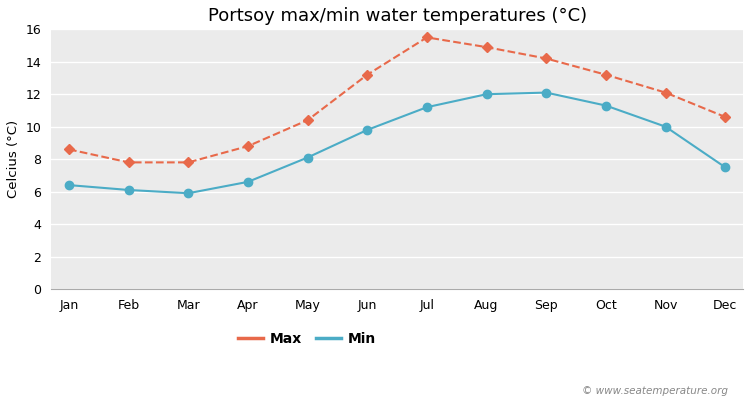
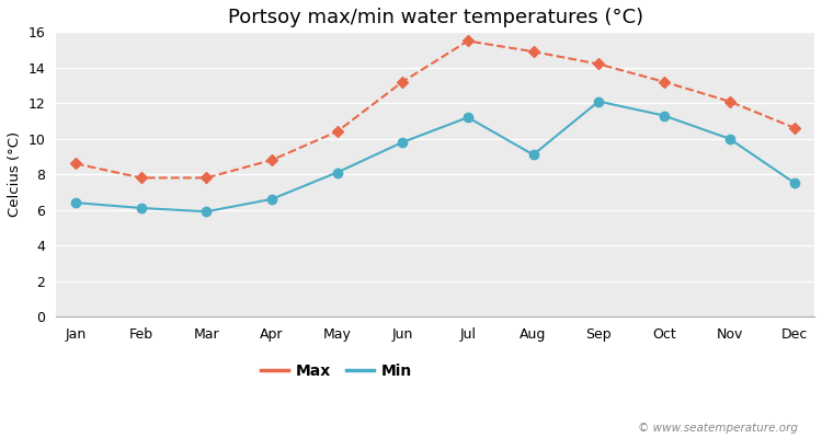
Min/Aug: 12.0 -> 9.1
